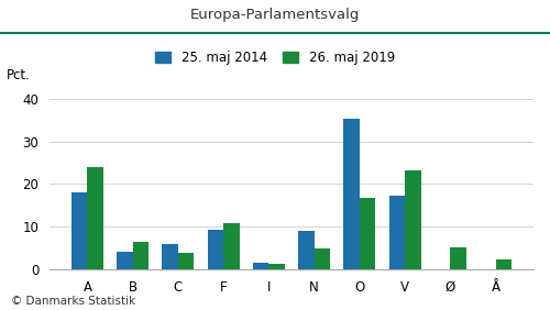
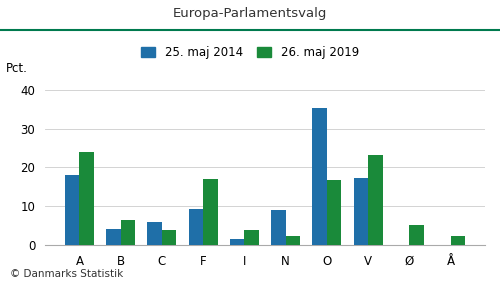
26. maj 2019/F: 10.9 -> 17.0
26. maj 2019/I: 1.4 -> 4.0
26. maj 2019/N: 5.0 -> 2.5
